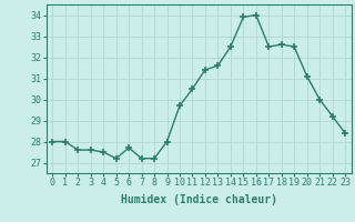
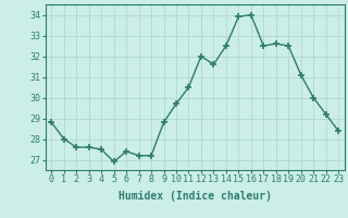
0: 28.0 -> 28.8
5: 27.2 -> 26.9
6: 27.7 -> 27.4
9: 28.0 -> 28.8
12: 31.4 -> 32.0
